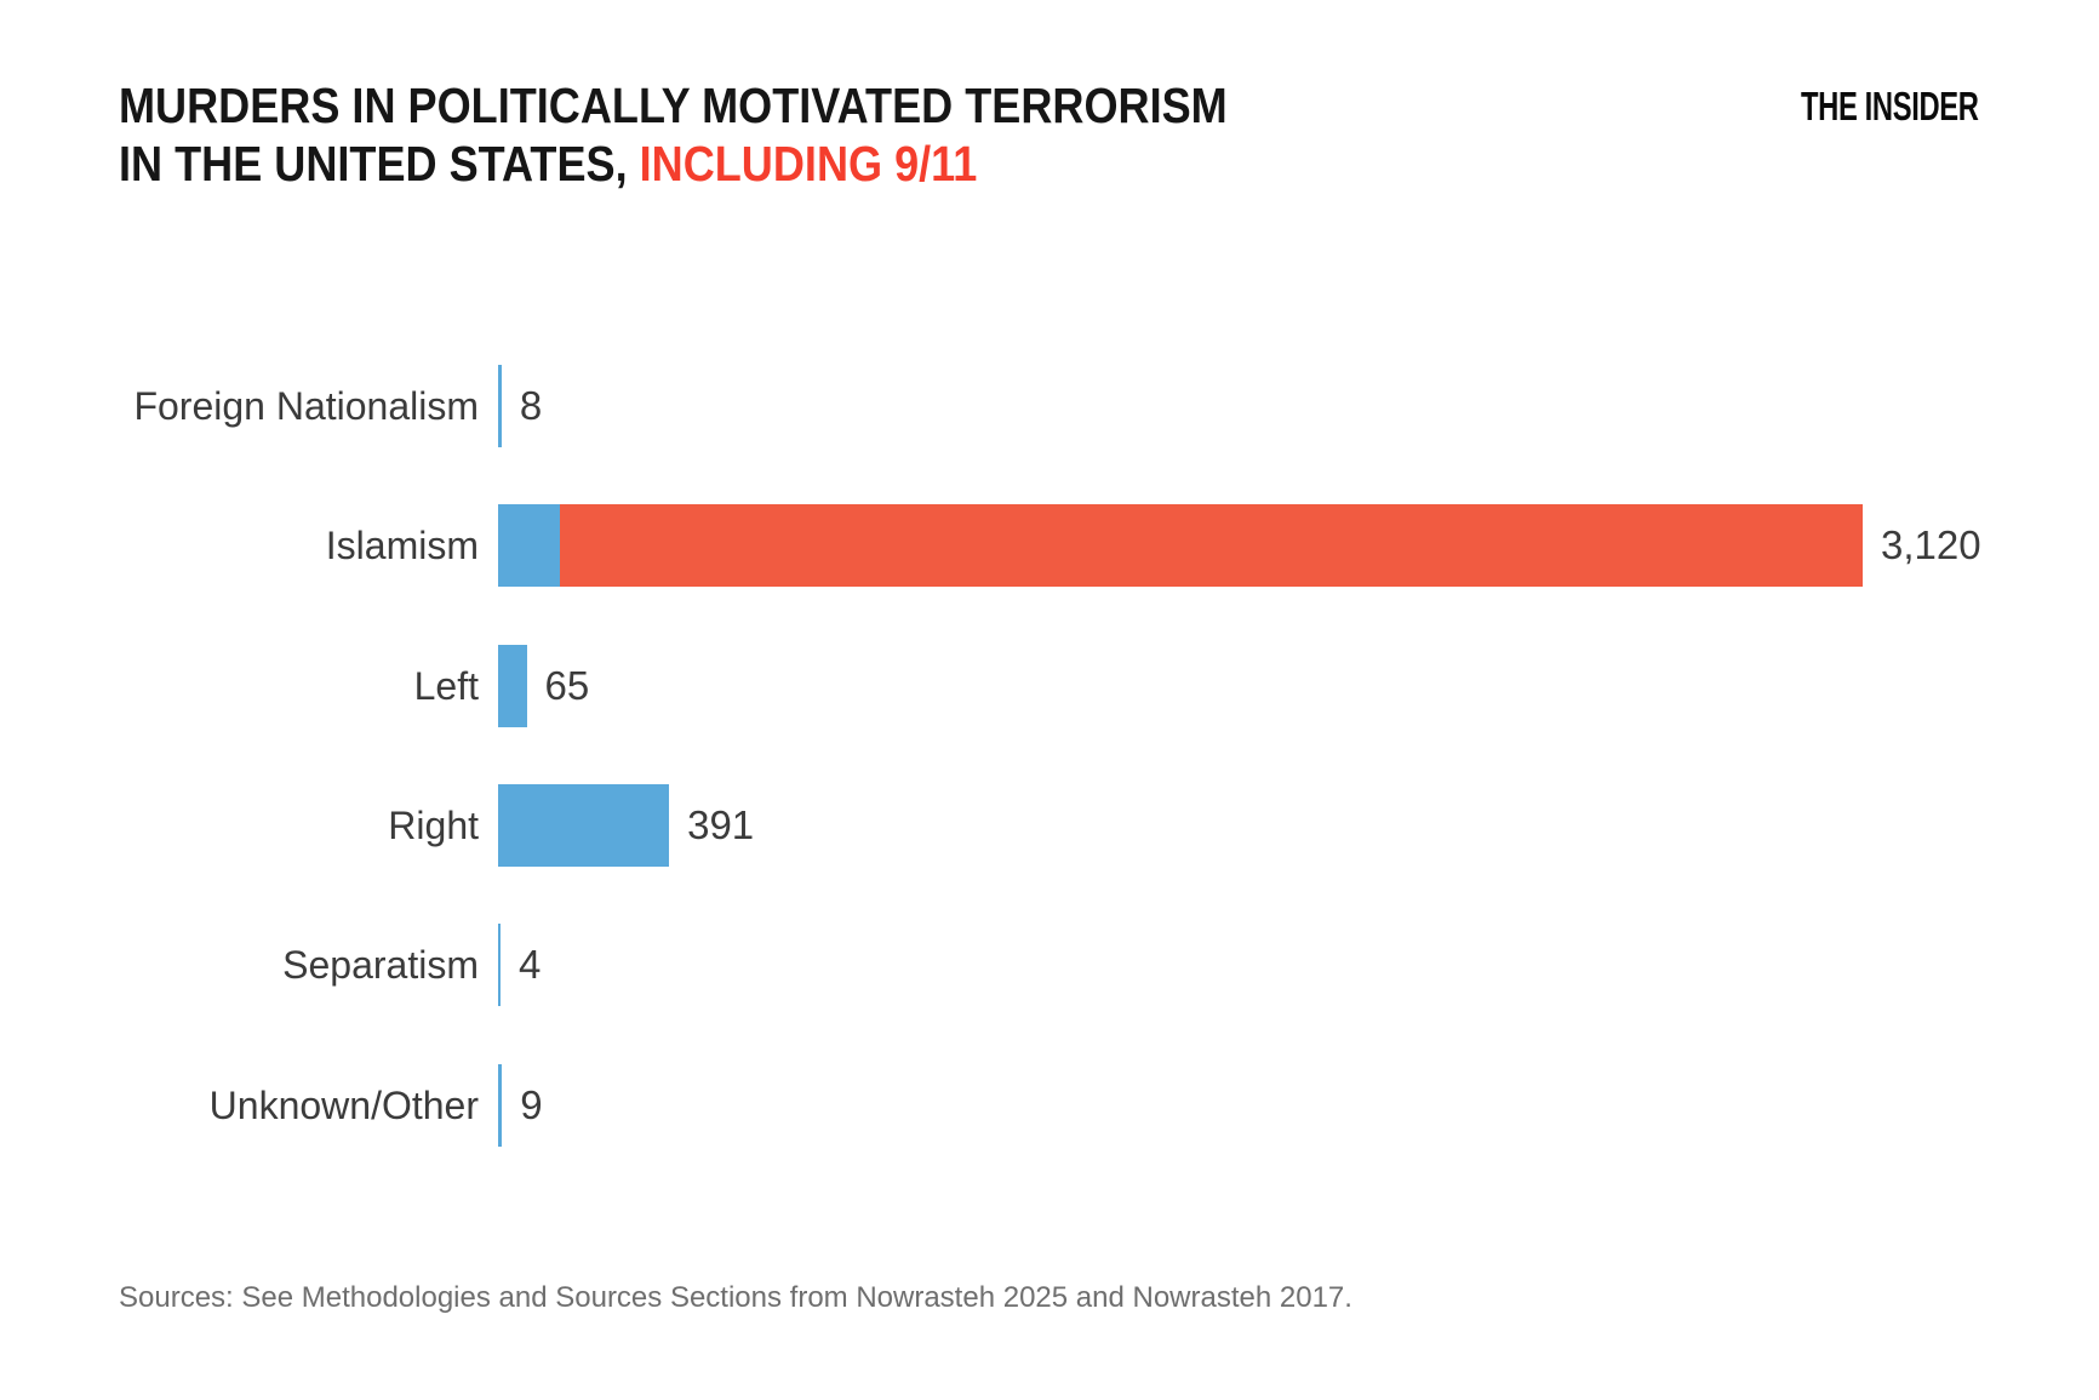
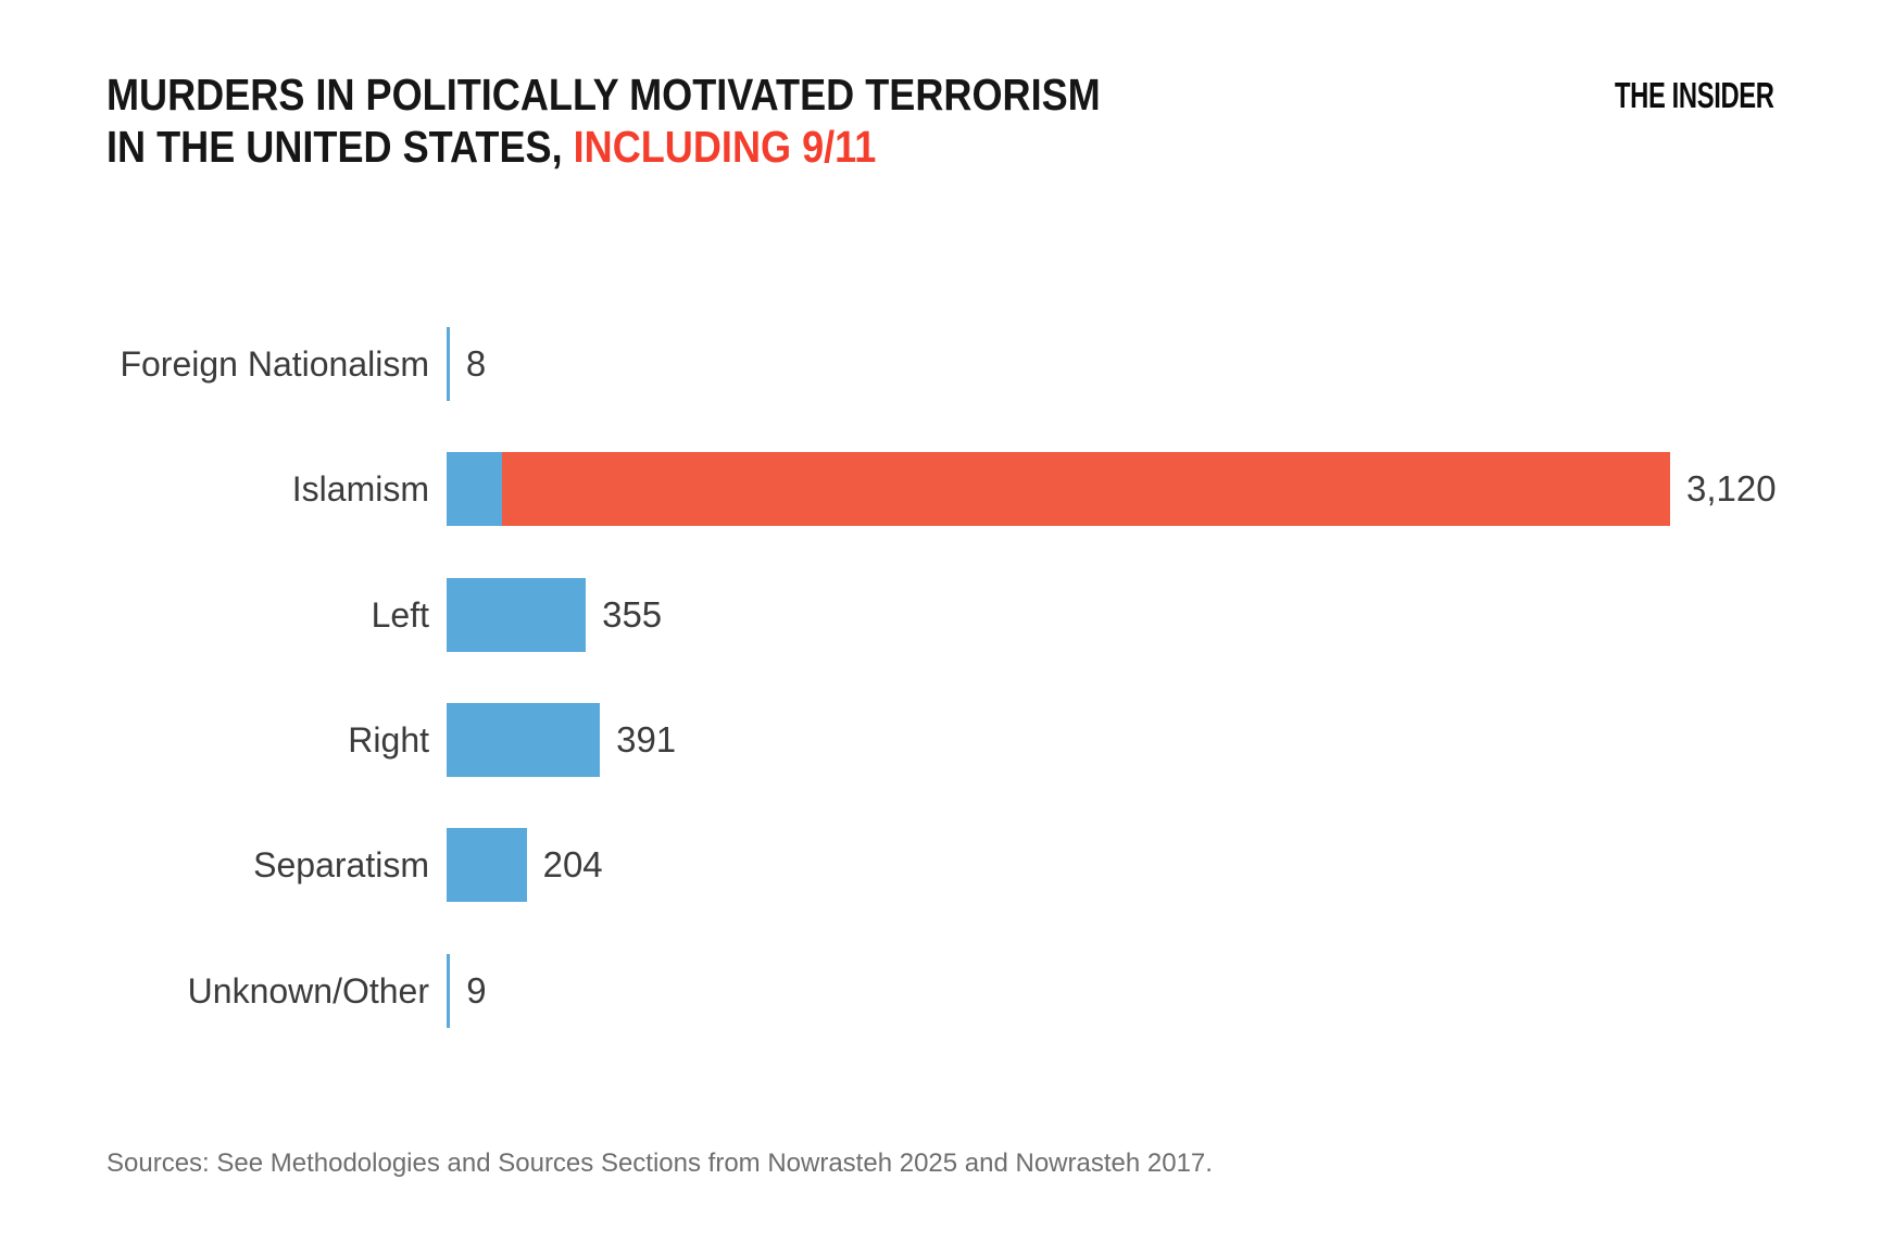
Left: 65 -> 355
Separatism: 4 -> 204
